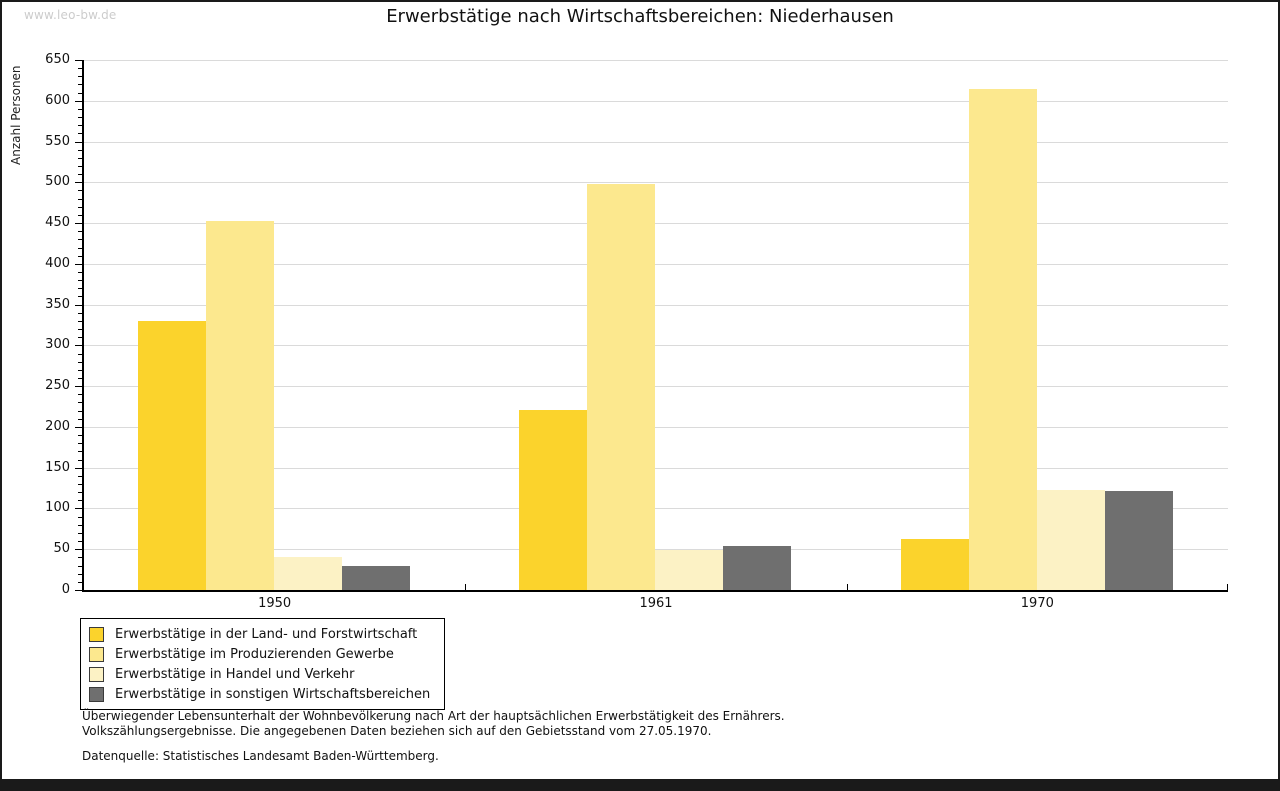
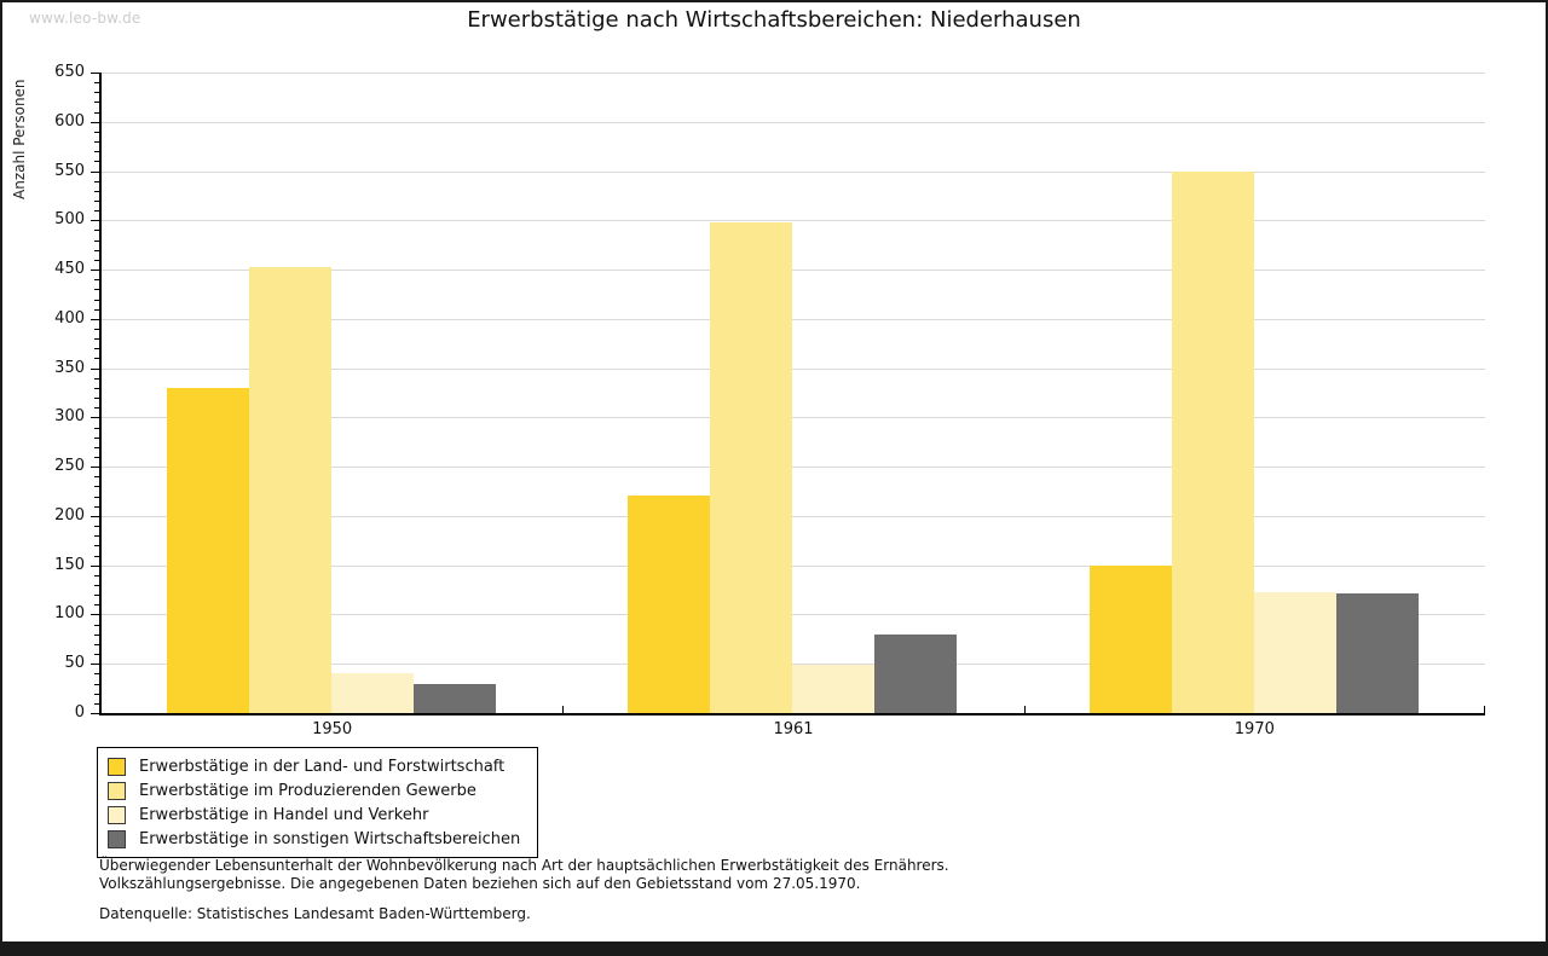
Erwerbstätige in sonstigen Wirtschaftsbereichen/1961: 50 -> 80
Erwerbstätige in der Land- und Forstwirtschaft/1970: 60 -> 150
Erwerbstätige im Produzierenden Gewerbe/1970: 610 -> 550
